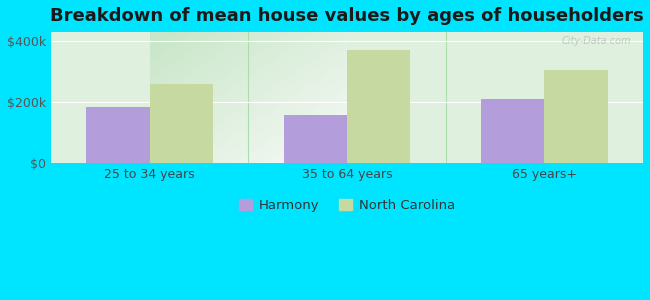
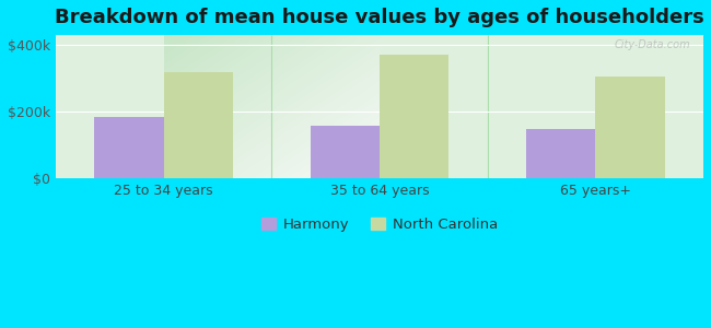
North Carolina/25 to 34 years: $260k -> $318k
Harmony/65 years+: $210k -> $148k
